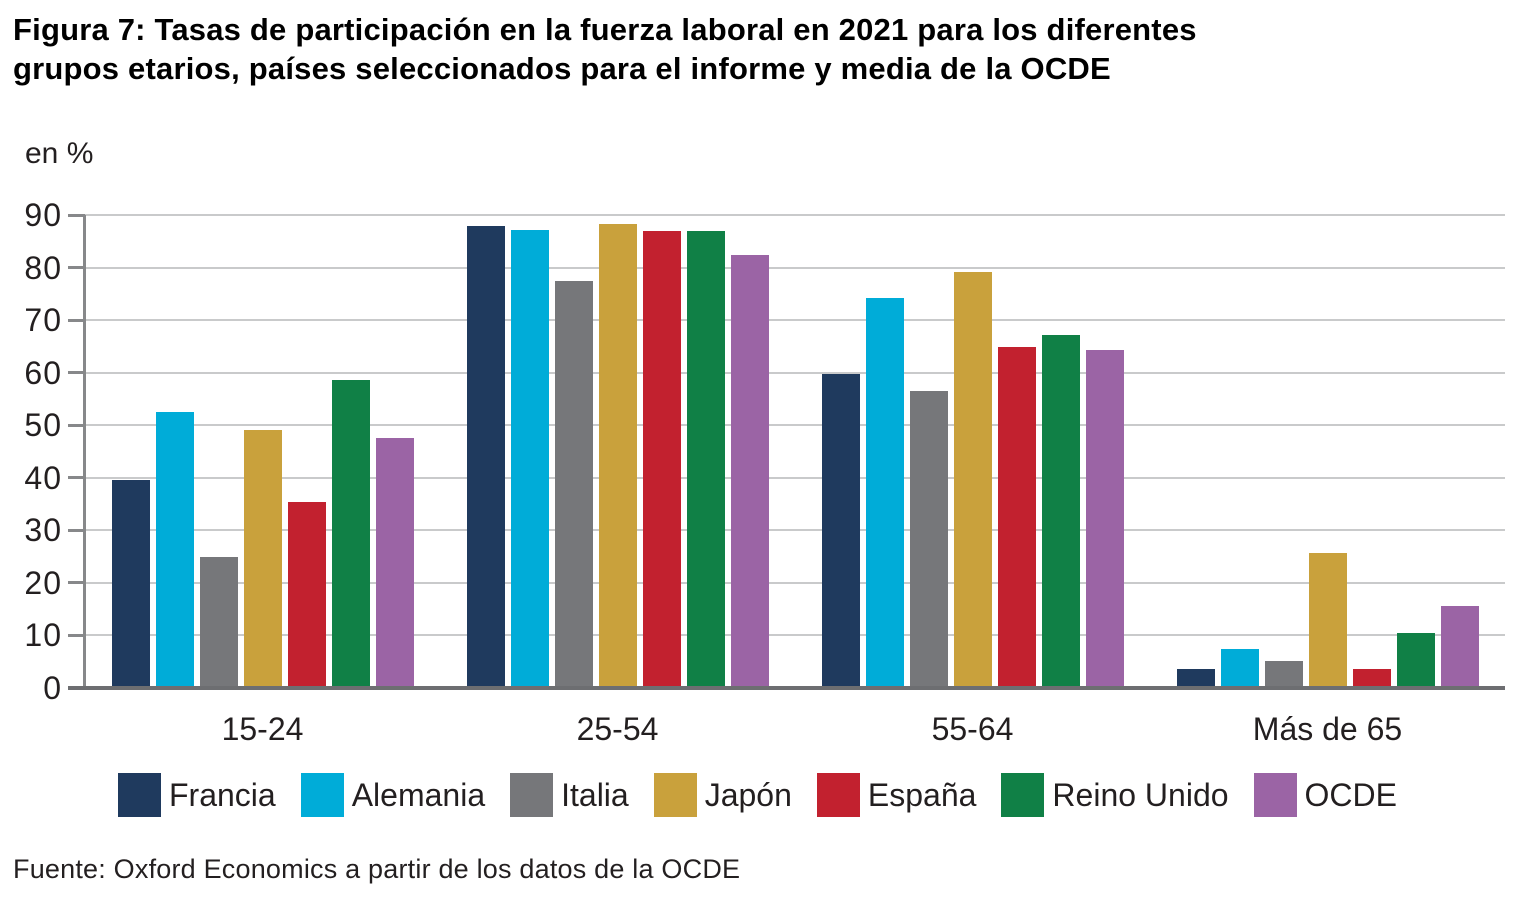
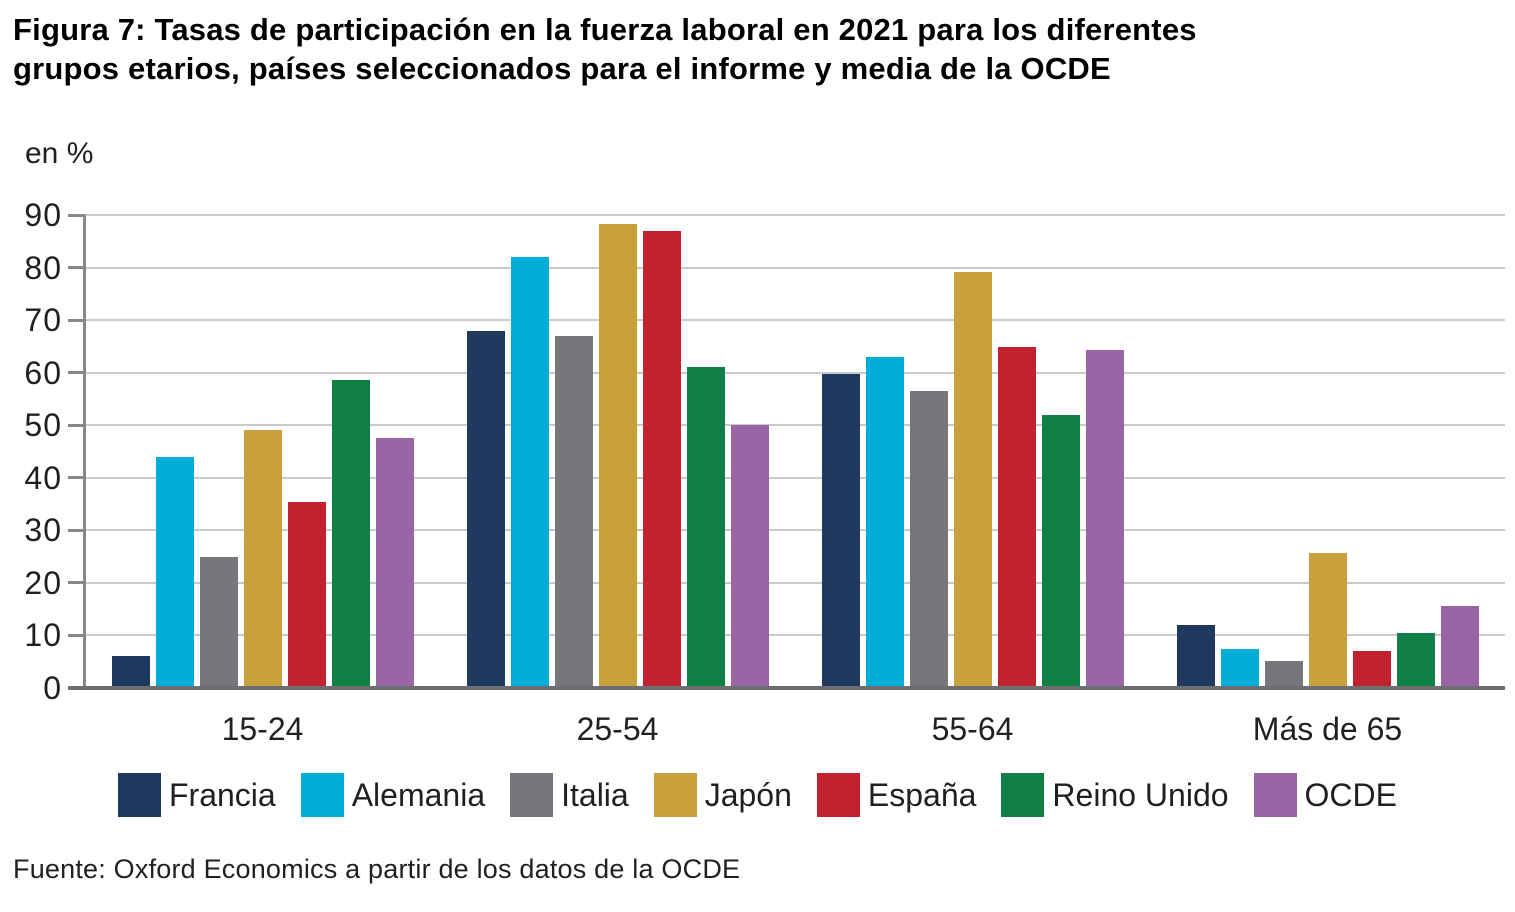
Francia/15-24: 40 -> 6
Alemania/15-24: 52 -> 44
Francia/25-54: 88 -> 68
Alemania/25-54: 87 -> 82
Italia/25-54: 77 -> 67
Reino Unido/25-54: 87 -> 61
OCDE/25-54: 82 -> 50
Alemania/55-64: 74 -> 63
Reino Unido/55-64: 67 -> 52
Francia/Más de 65: 4 -> 12
España/Más de 65: 4 -> 7
